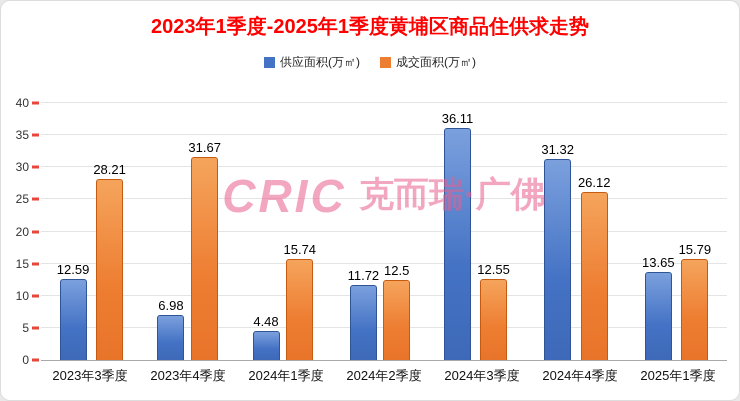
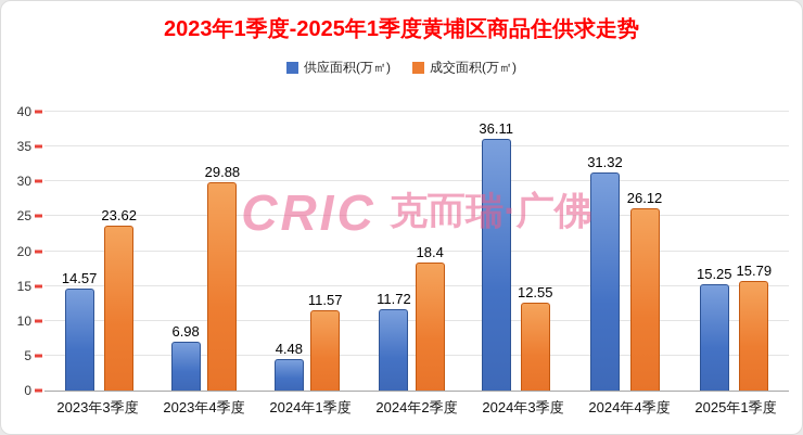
供应面积(万㎡)/2023年3季度: 12.59 -> 14.57
成交面积(万㎡)/2023年3季度: 28.21 -> 23.62
成交面积(万㎡)/2023年4季度: 31.67 -> 29.88
成交面积(万㎡)/2024年1季度: 15.74 -> 11.57
成交面积(万㎡)/2024年2季度: 12.5 -> 18.4
供应面积(万㎡)/2025年1季度: 13.65 -> 15.25
